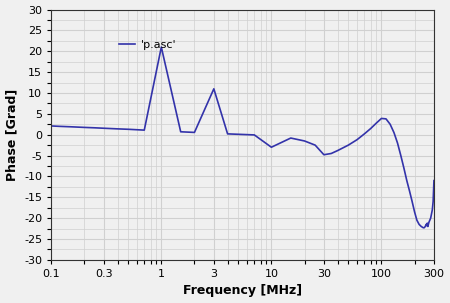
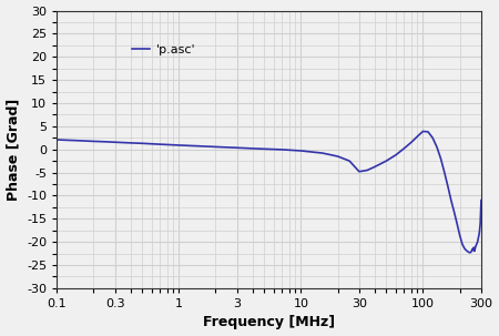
1: 21.0 -> 0.9
3: 11.0 -> 0.3
10: -3.0 -> -0.3
